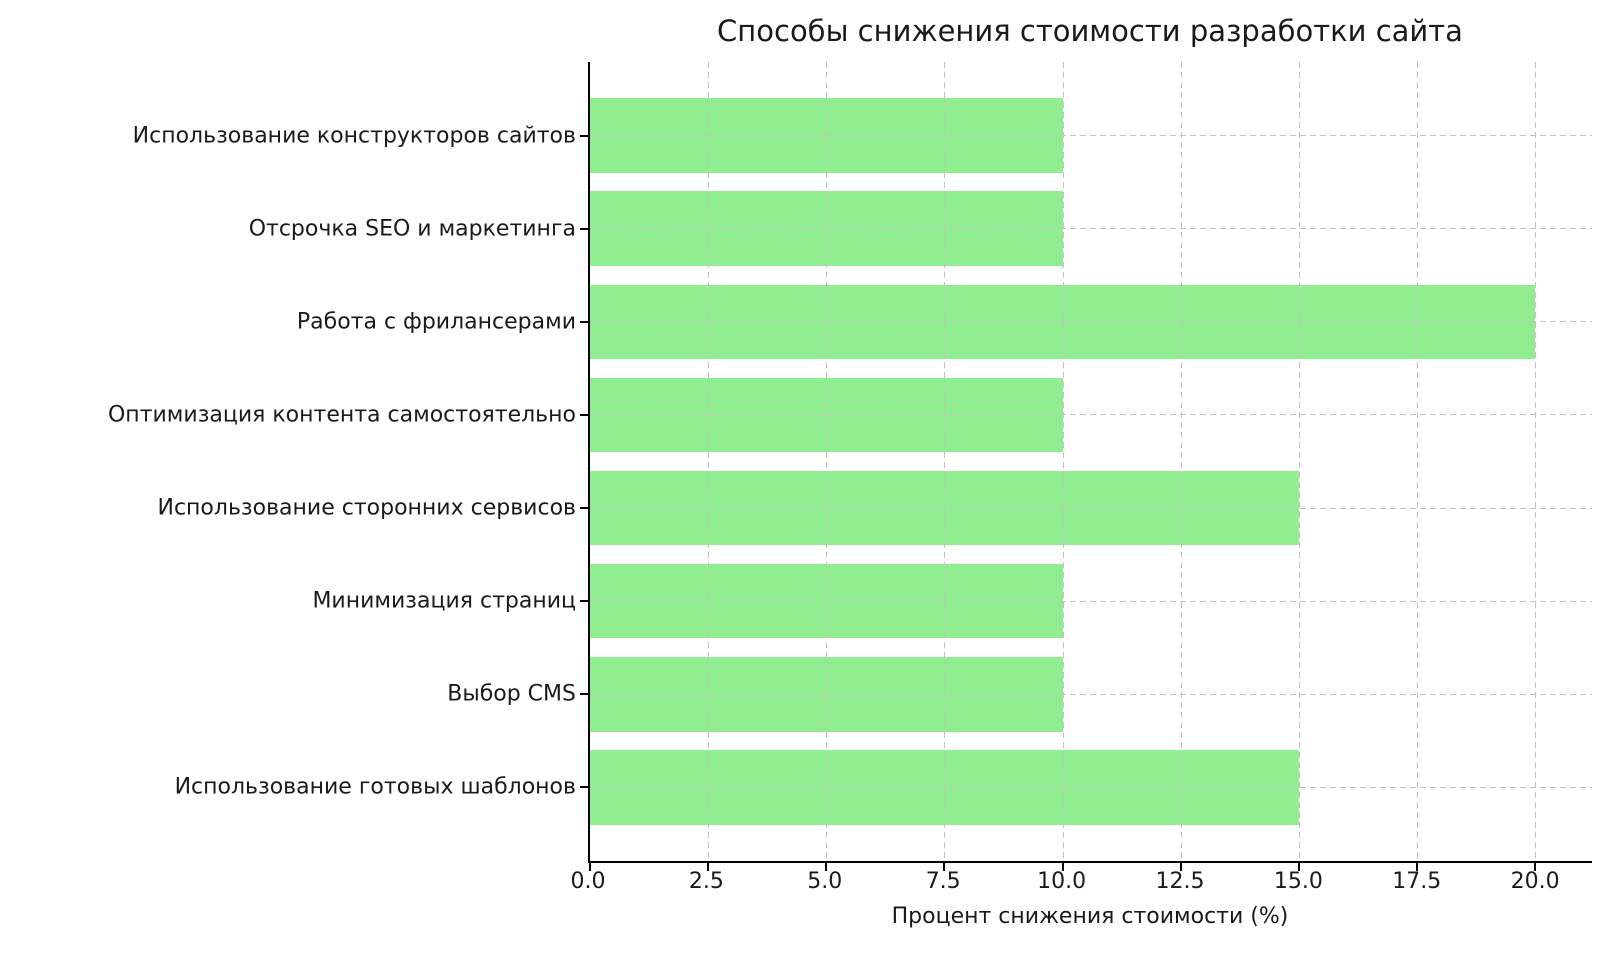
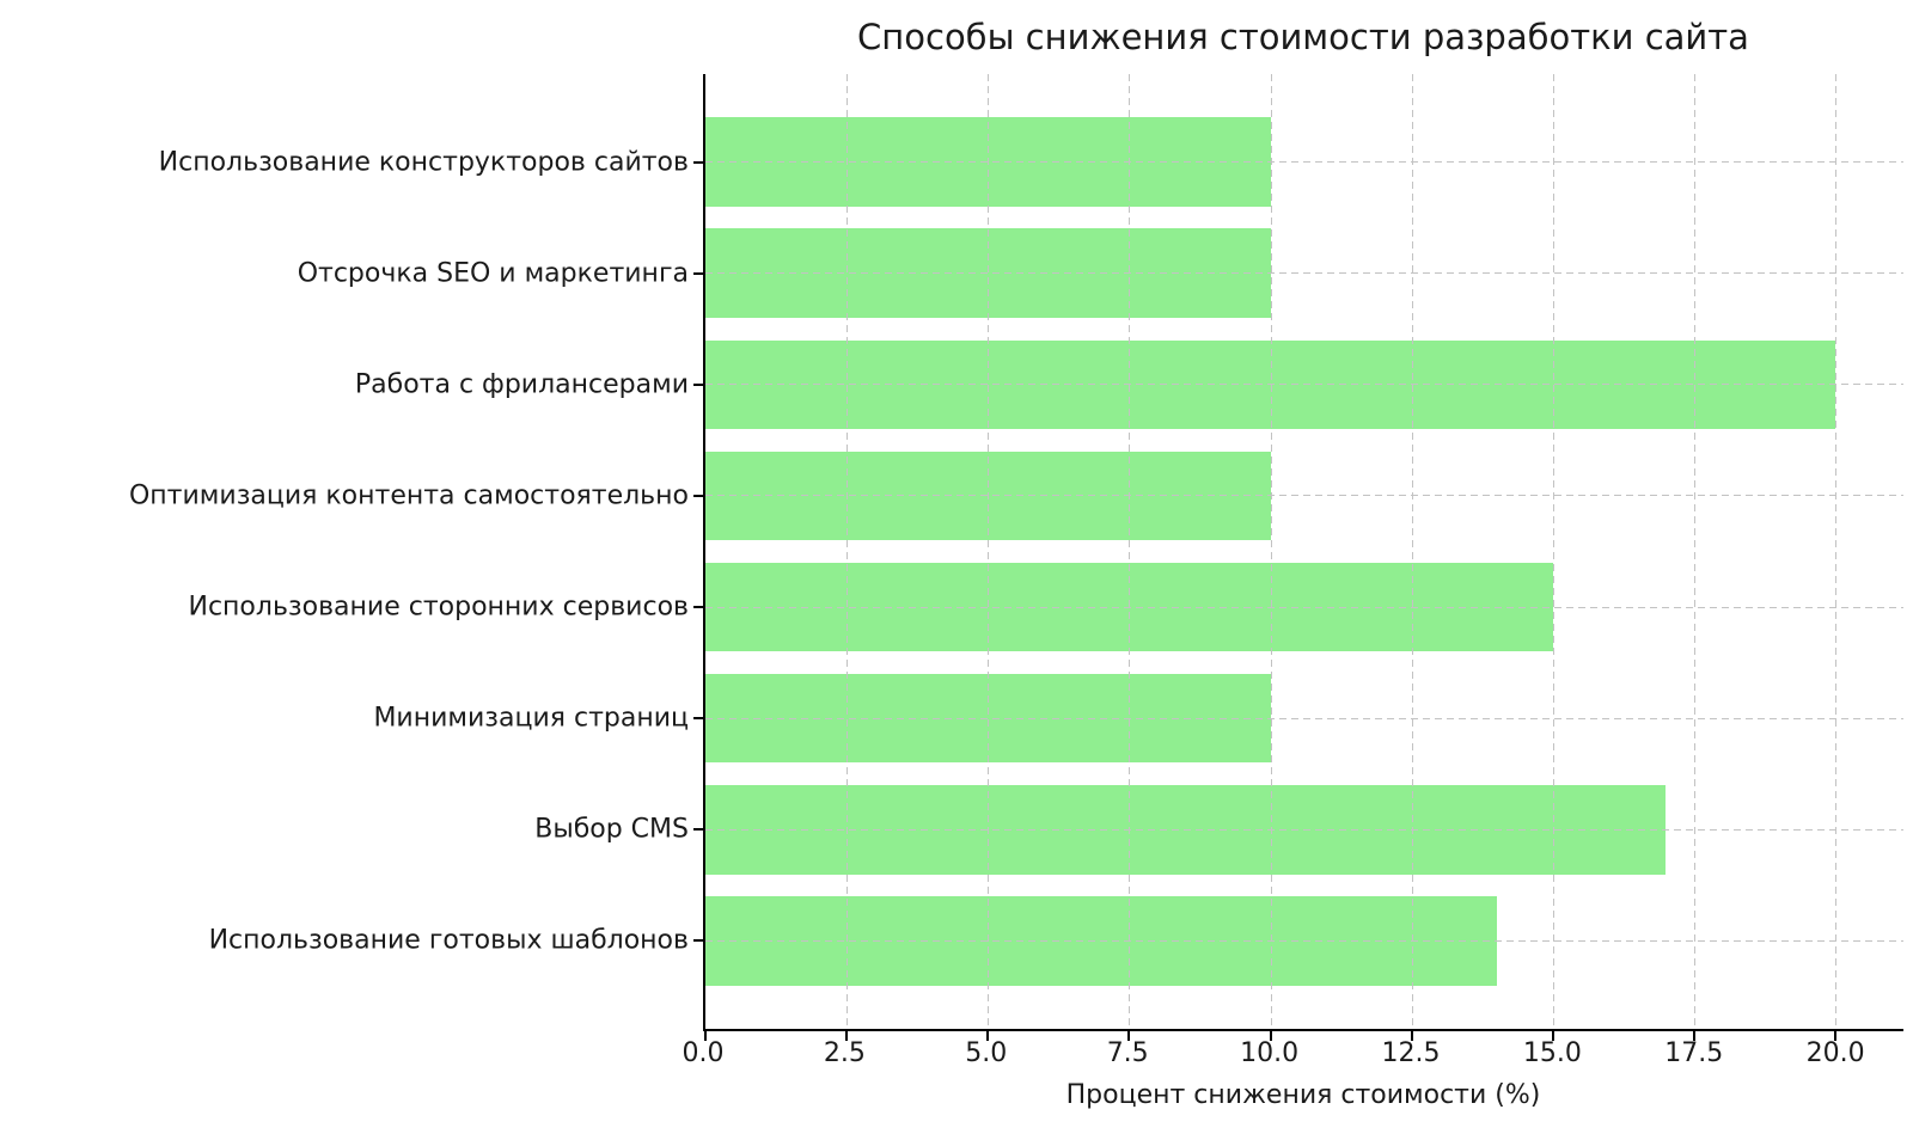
Выбор CMS: 10 -> 17
Использование готовых шаблонов: 15 -> 14
